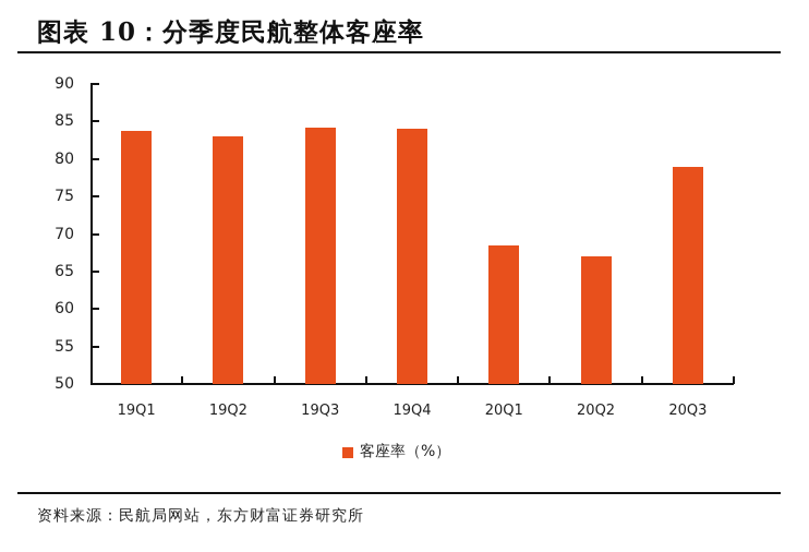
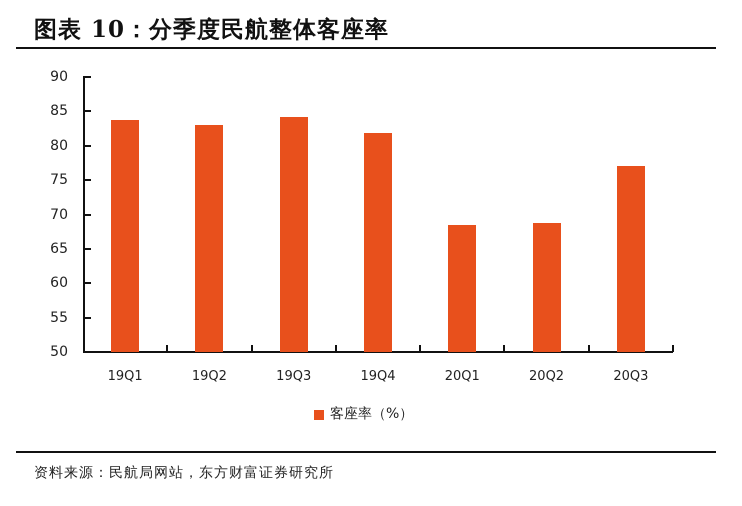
19Q4: 84 -> 82
20Q2: 67 -> 69
20Q3: 79 -> 77
